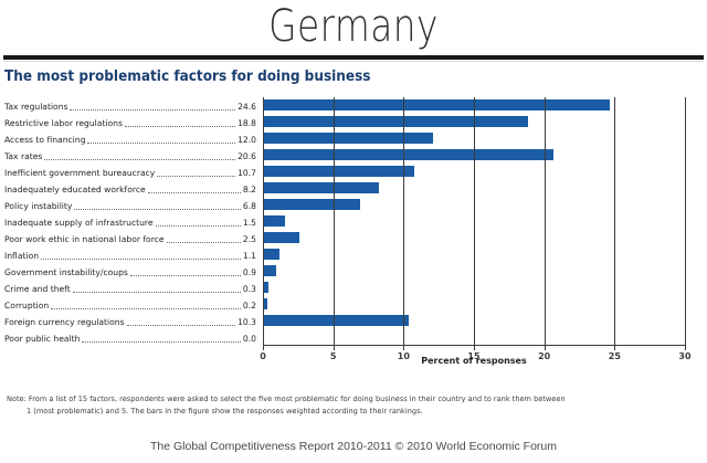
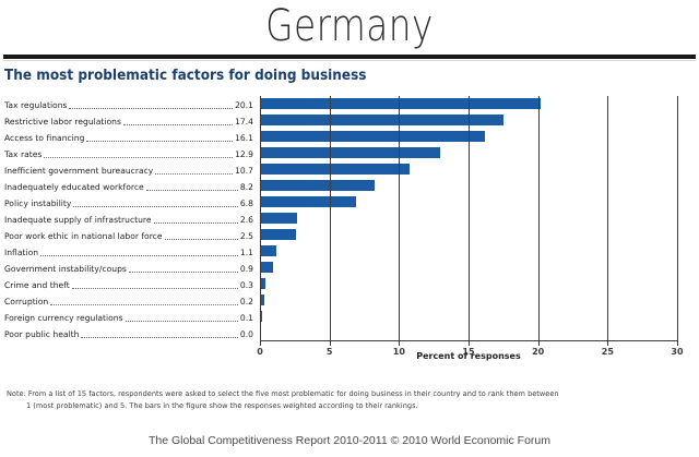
Tax regulations: 24.6 -> 20.1
Restrictive labor regulations: 18.8 -> 17.4
Access to financing: 12.0 -> 16.1
Tax rates: 20.6 -> 12.9
Inadequate supply of infrastructure: 1.5 -> 2.6
Foreign currency regulations: 10.3 -> 0.1
